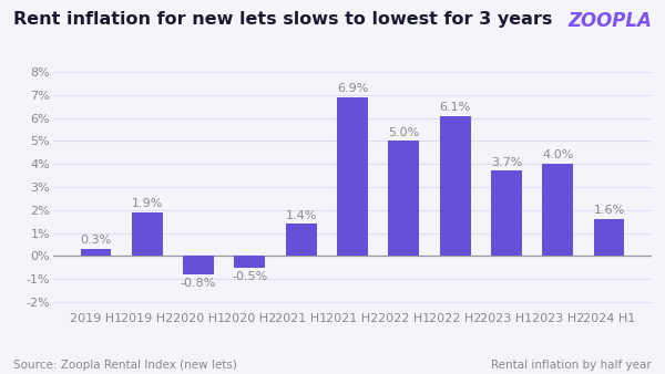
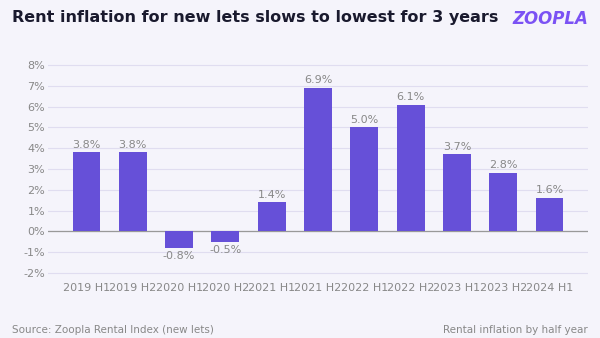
2019 H1: 0.3% -> 3.8%
2019 H2: 1.9% -> 3.8%
2023 H2: 4.0% -> 2.8%
